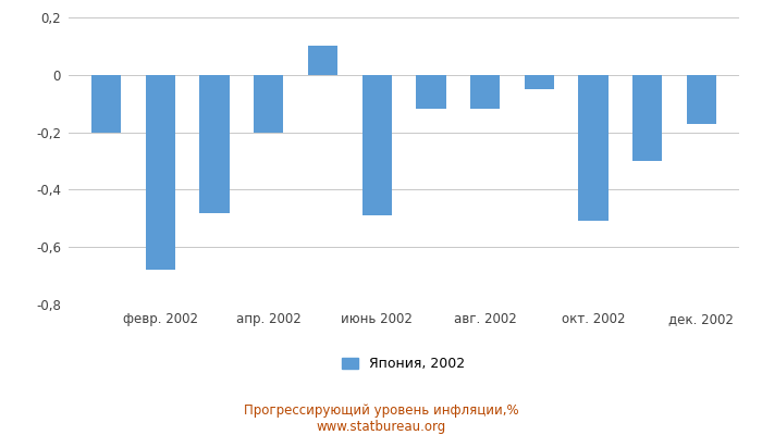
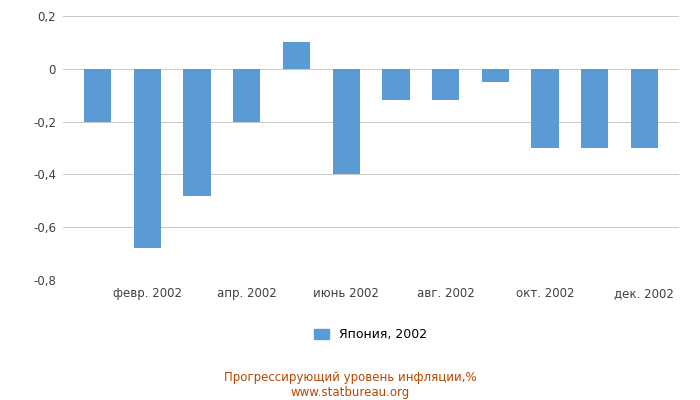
июнь 2002: -0,49 -> -0,40
окт. 2002: -0,51 -> -0,30
дек. 2002: -0,17 -> -0,30
